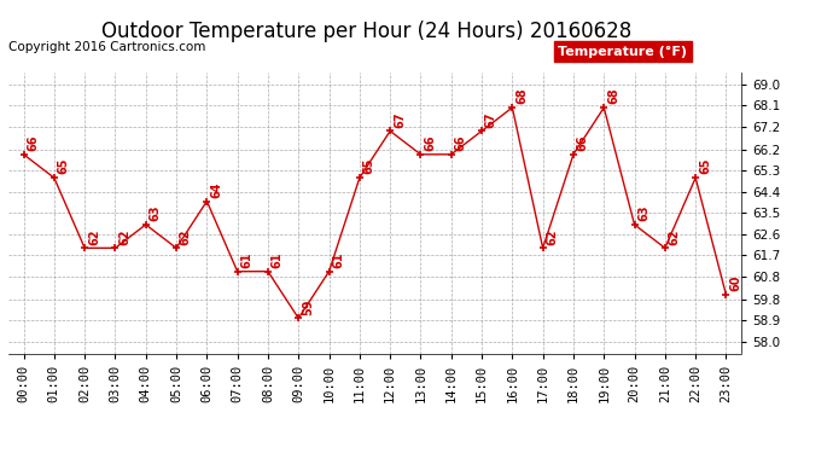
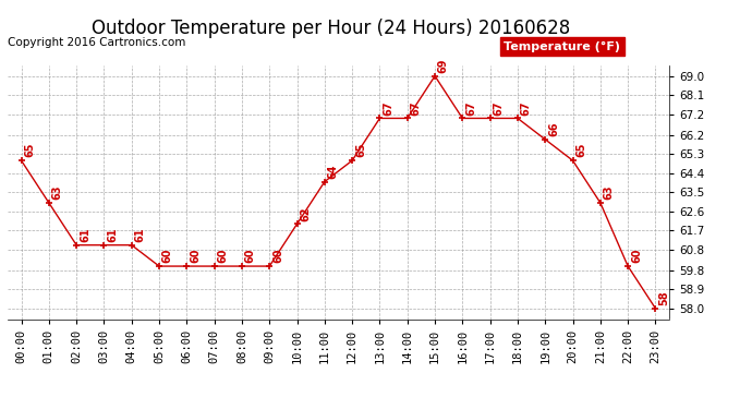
00:00: 66 -> 65
01:00: 65 -> 63
02:00: 62 -> 61
03:00: 62 -> 61
04:00: 63 -> 61
05:00: 62 -> 60
06:00: 64 -> 60
07:00: 61 -> 60
08:00: 61 -> 60
09:00: 59 -> 60
10:00: 61 -> 62
11:00: 65 -> 64
12:00: 67 -> 65
13:00: 66 -> 67
14:00: 66 -> 67
15:00: 67 -> 69
16:00: 68 -> 67
17:00: 62 -> 67
18:00: 66 -> 67
19:00: 68 -> 66
20:00: 63 -> 65
21:00: 62 -> 63
22:00: 65 -> 60
23:00: 60 -> 58
